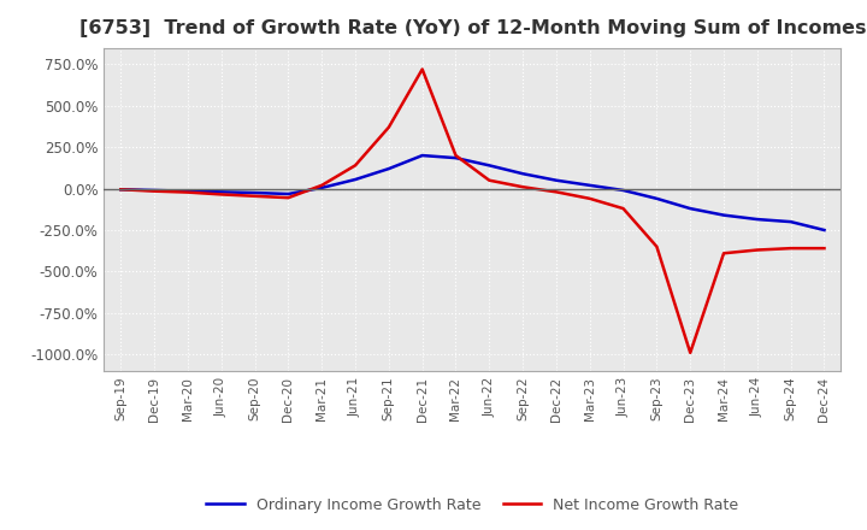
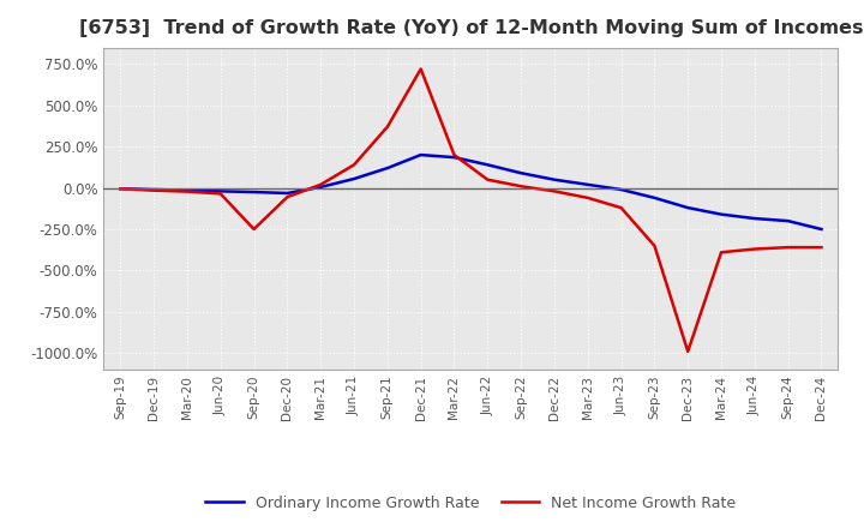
Net Income Growth Rate/Sep-20: -40% -> -250%
